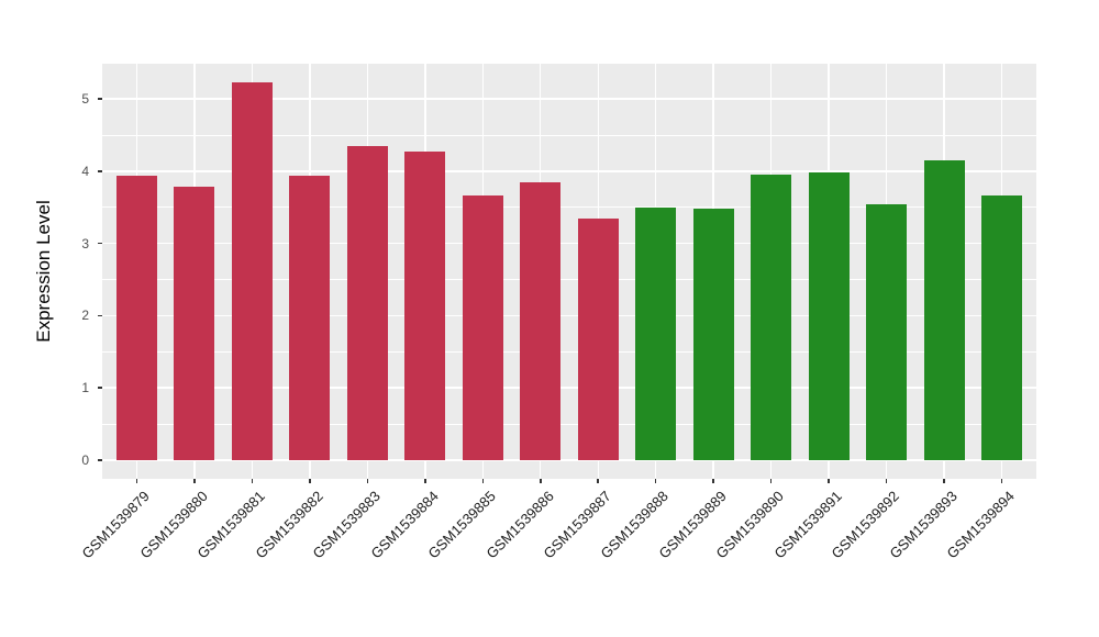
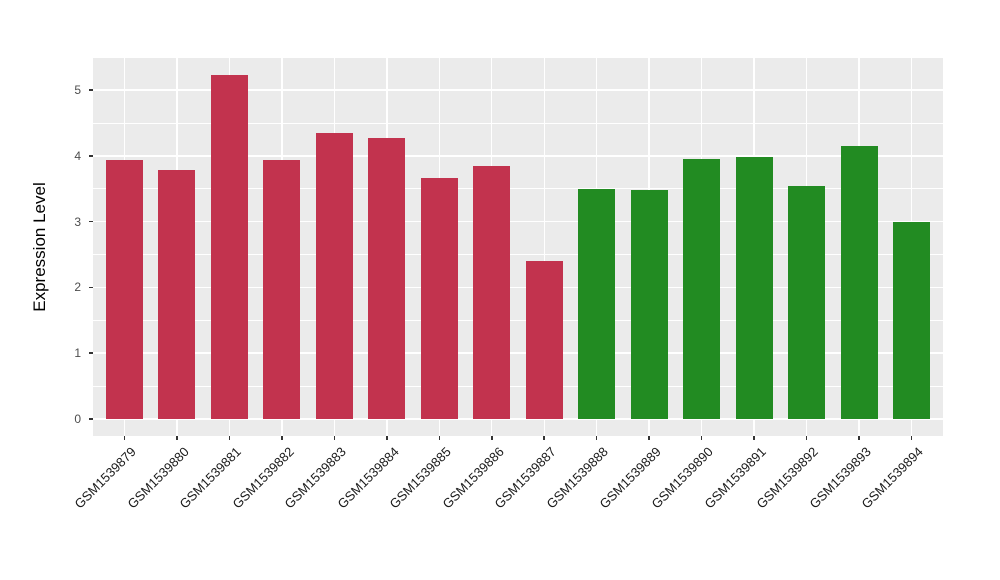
GSM1539887: 3.4 -> 2.4
GSM1539894: 3.7 -> 3.0
